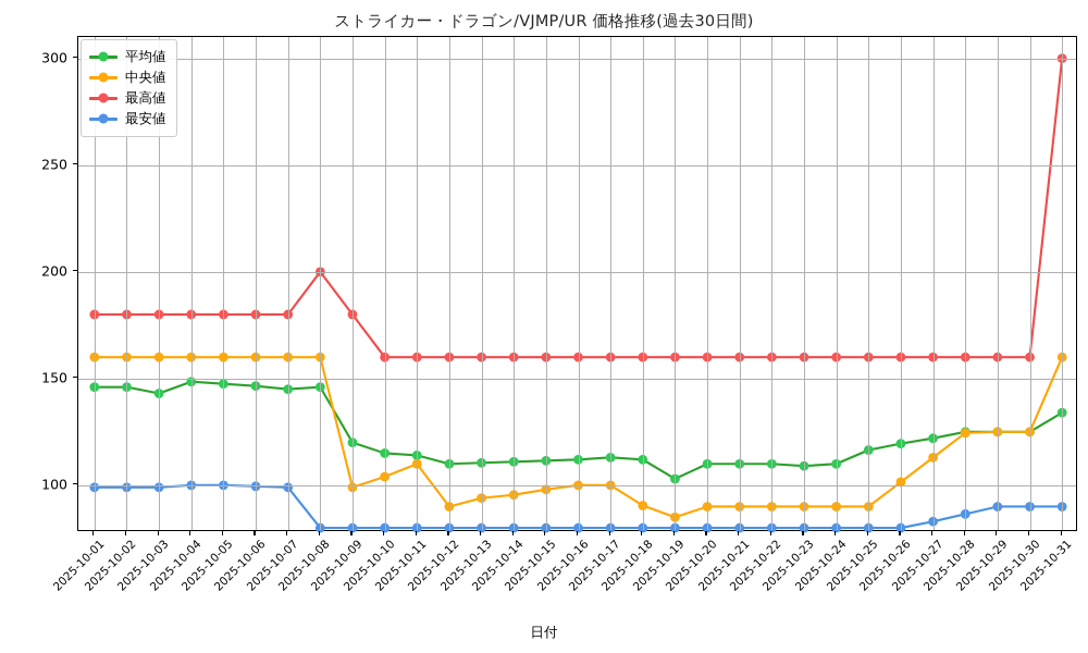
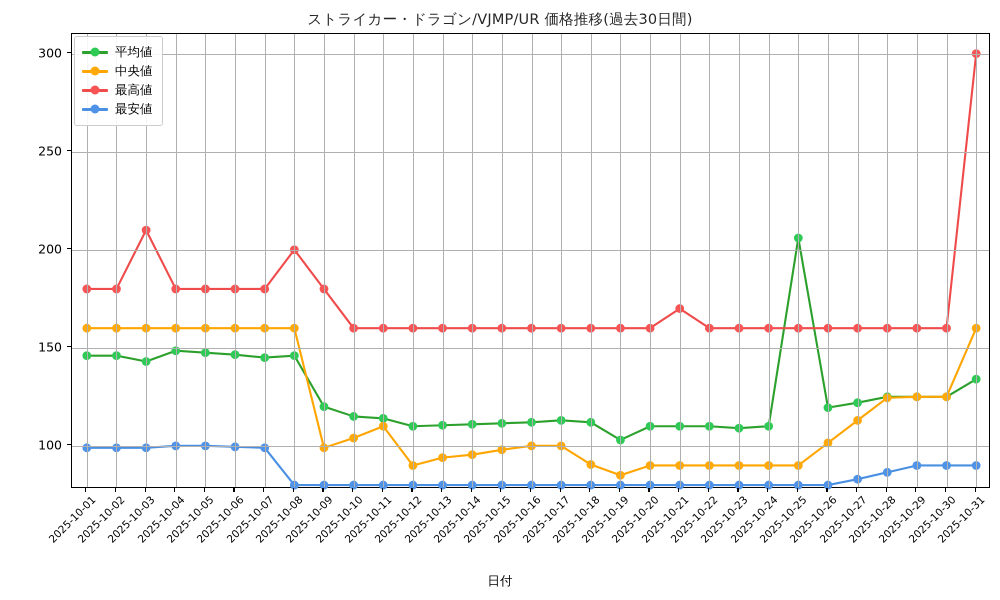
最高値/2025-10-03: 180 -> 210
最高値/2025-10-21: 160 -> 170
平均値/2025-10-25: 116 -> 206
